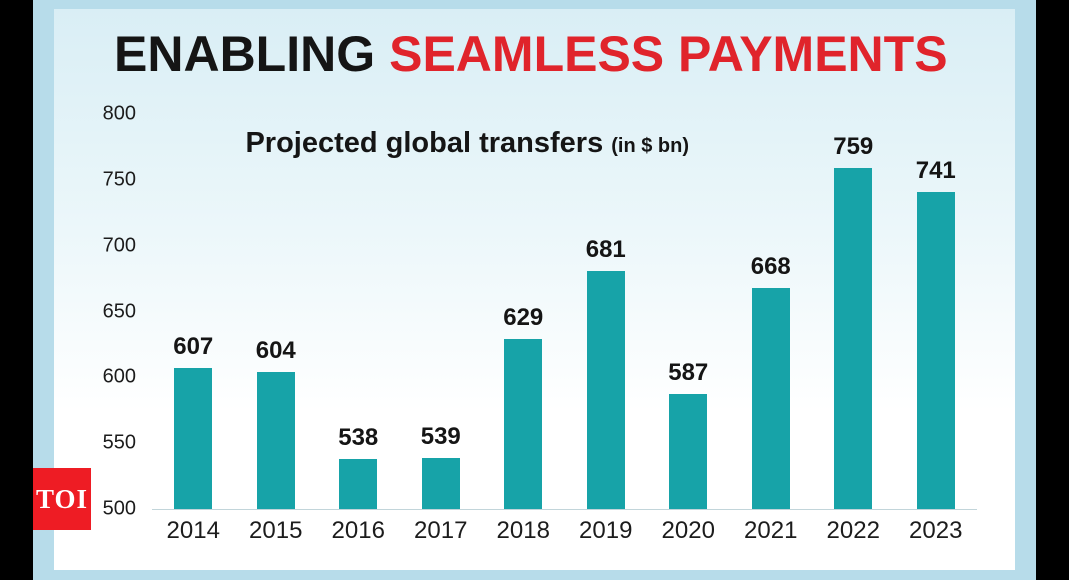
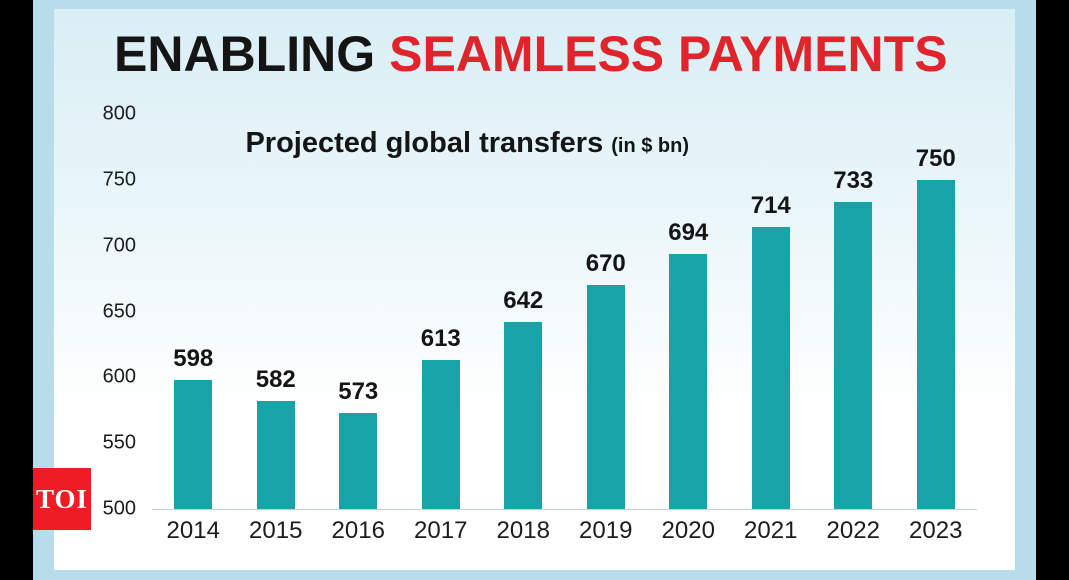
2014: 607 -> 598
2015: 604 -> 582
2016: 538 -> 573
2017: 539 -> 613
2018: 629 -> 642
2019: 681 -> 670
2020: 587 -> 694
2021: 668 -> 714
2022: 759 -> 733
2023: 741 -> 750
